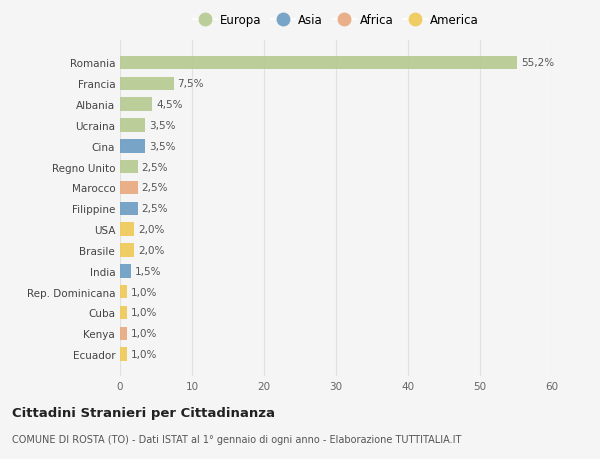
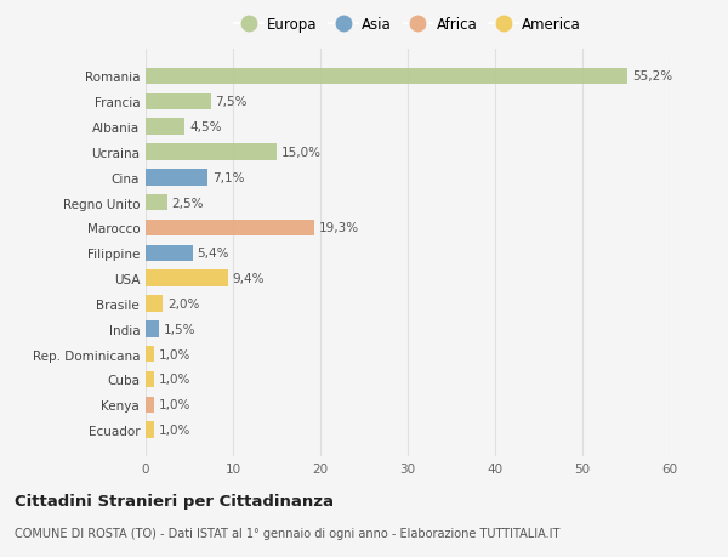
Ucraina: 3,5% -> 15,0%
Cina: 3,5% -> 7,1%
Marocco: 2,5% -> 19,3%
Filippine: 2,5% -> 5,4%
USA: 2,0% -> 9,4%
